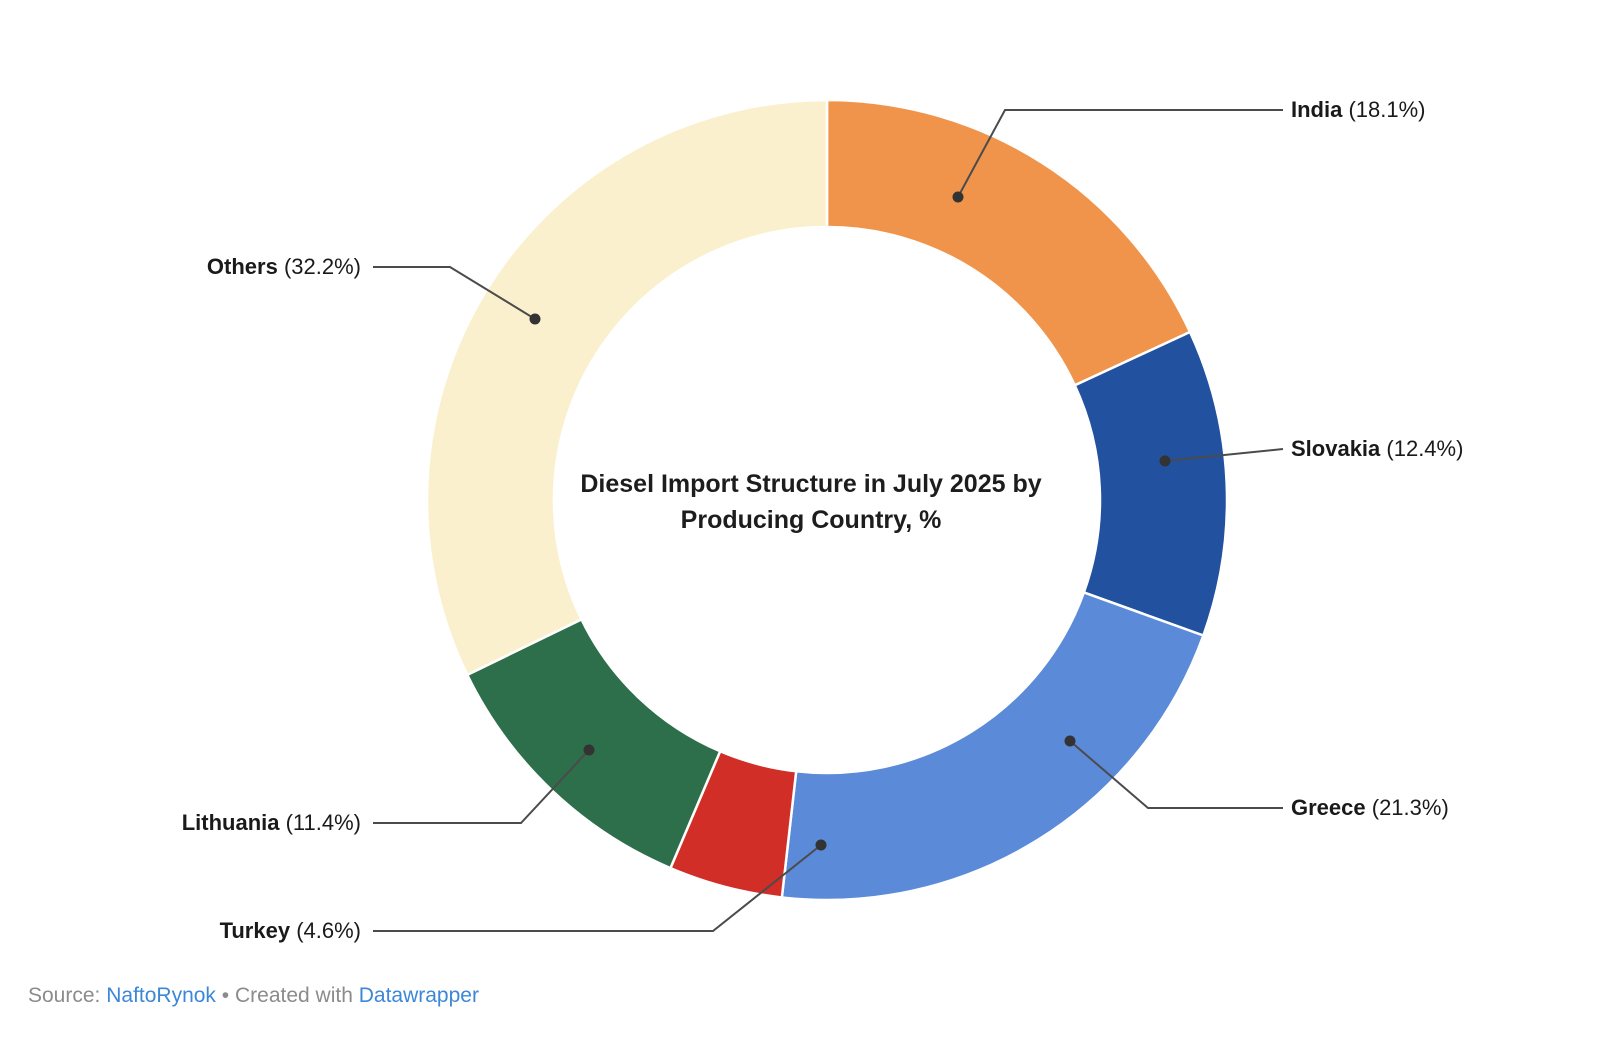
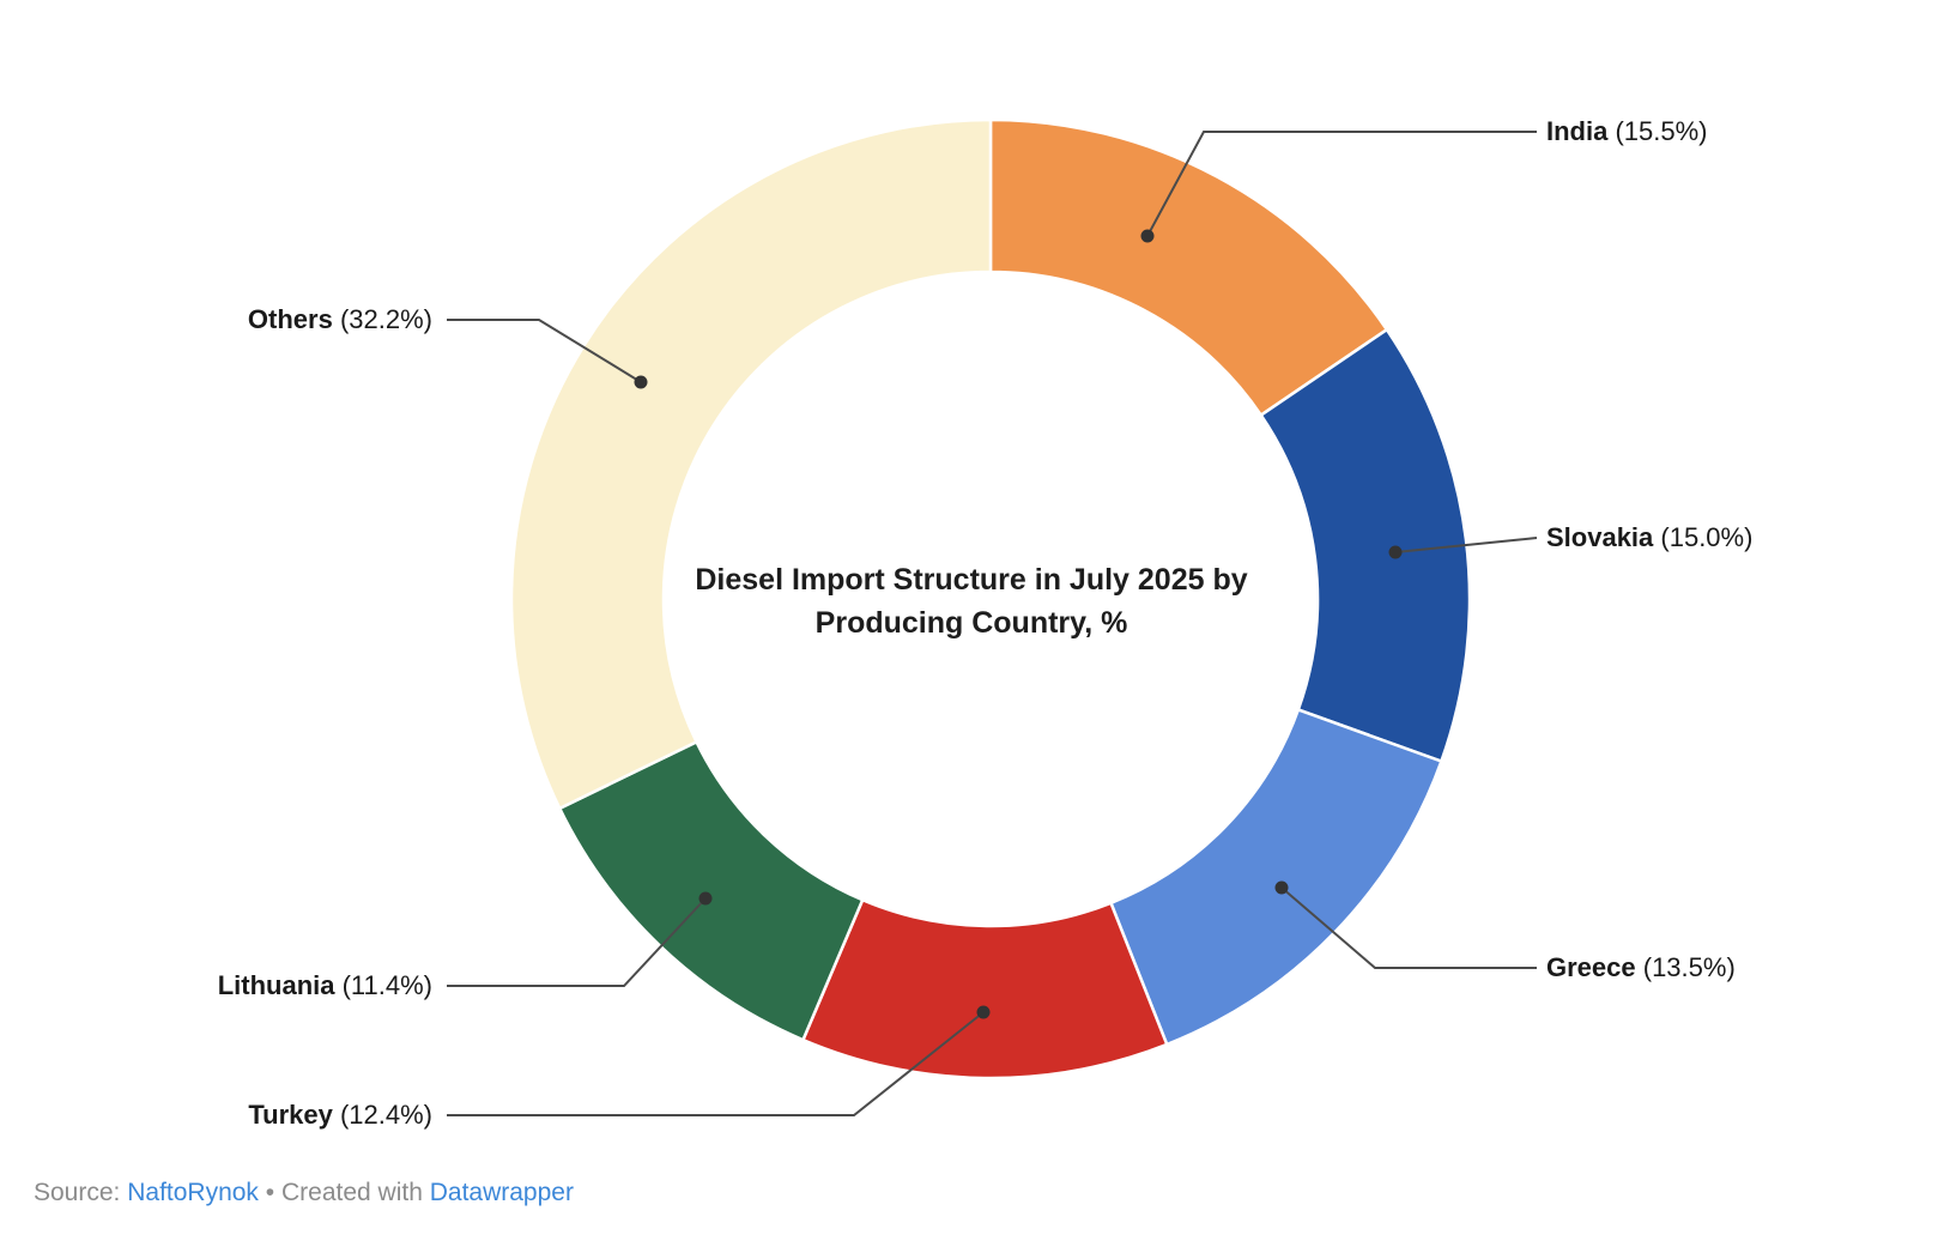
India: 18.1% -> 15.5%
Slovakia: 12.4% -> 15.0%
Greece: 21.3% -> 13.5%
Turkey: 4.6% -> 12.4%
